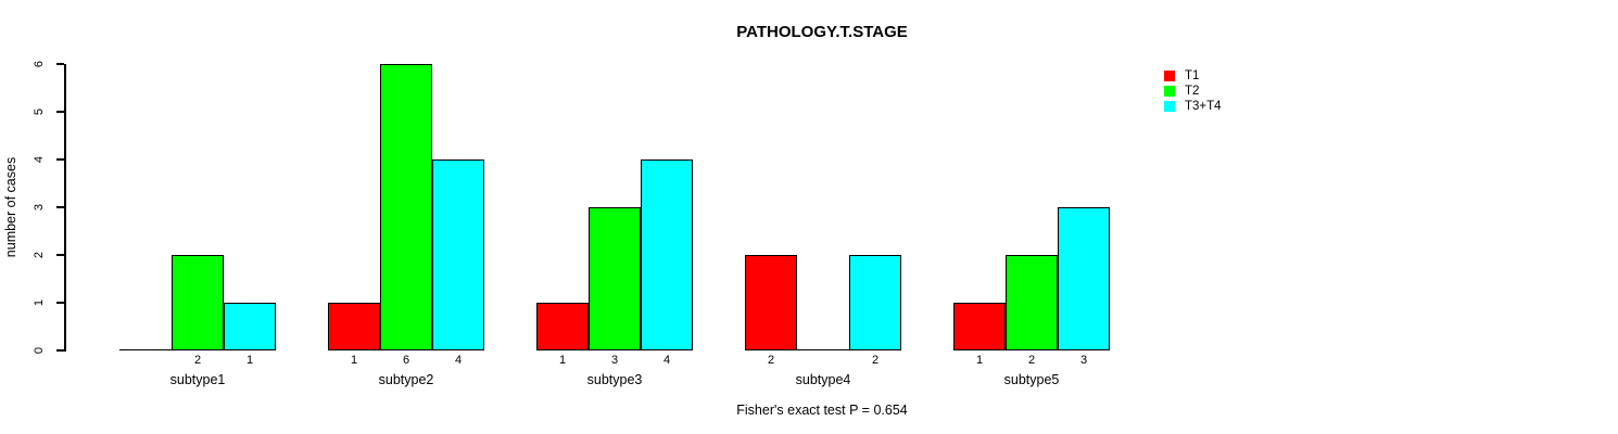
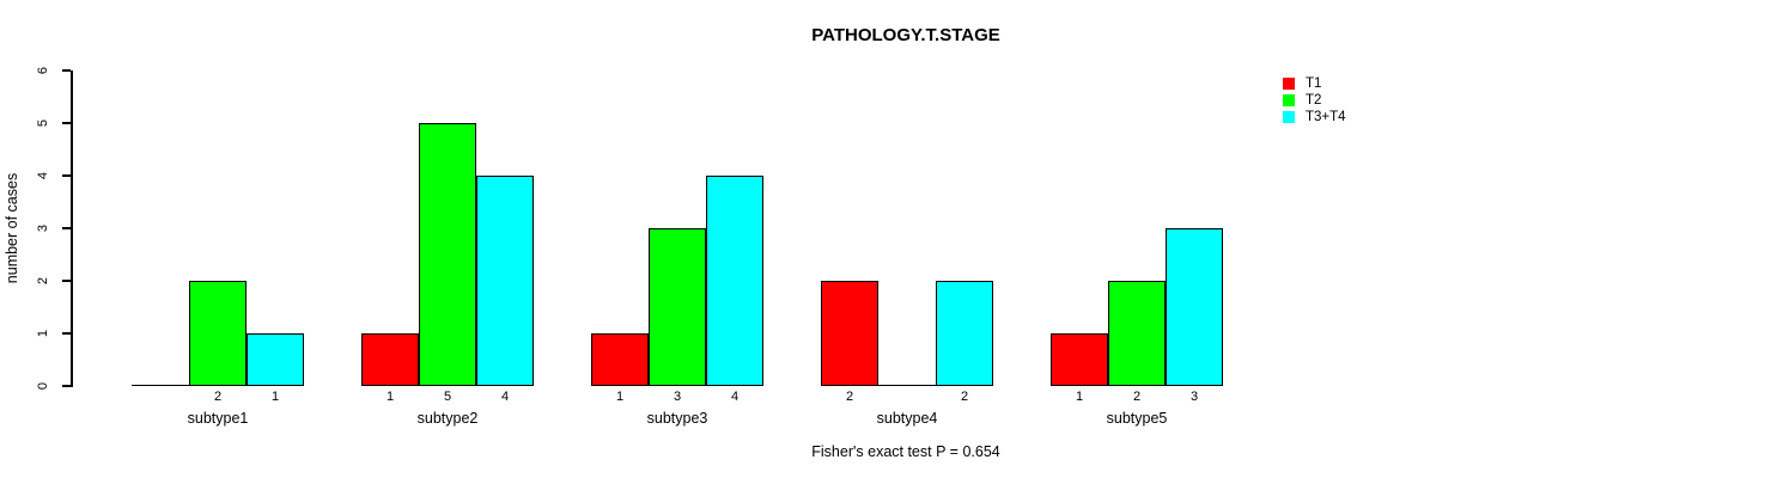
T2/subtype2: 6 -> 5
